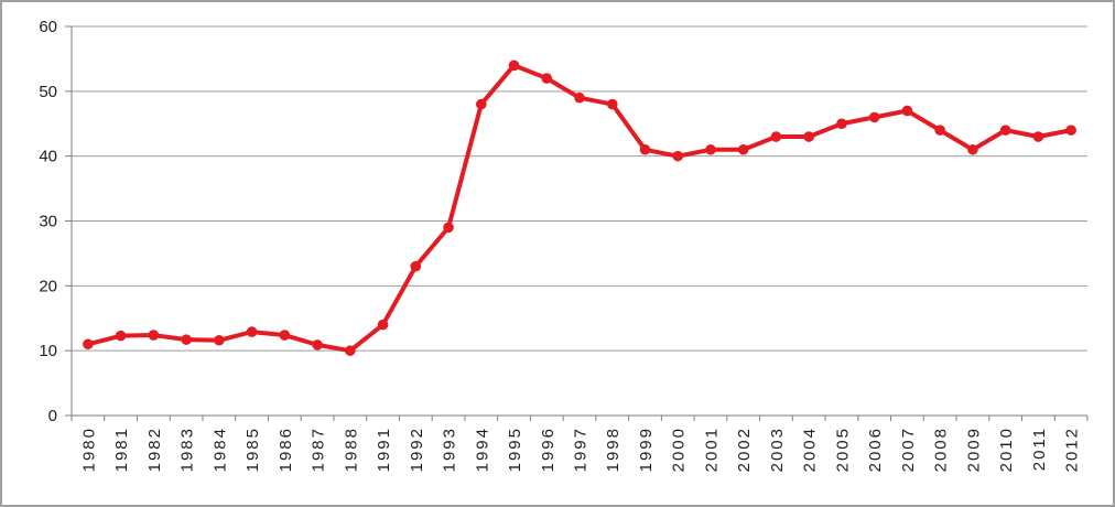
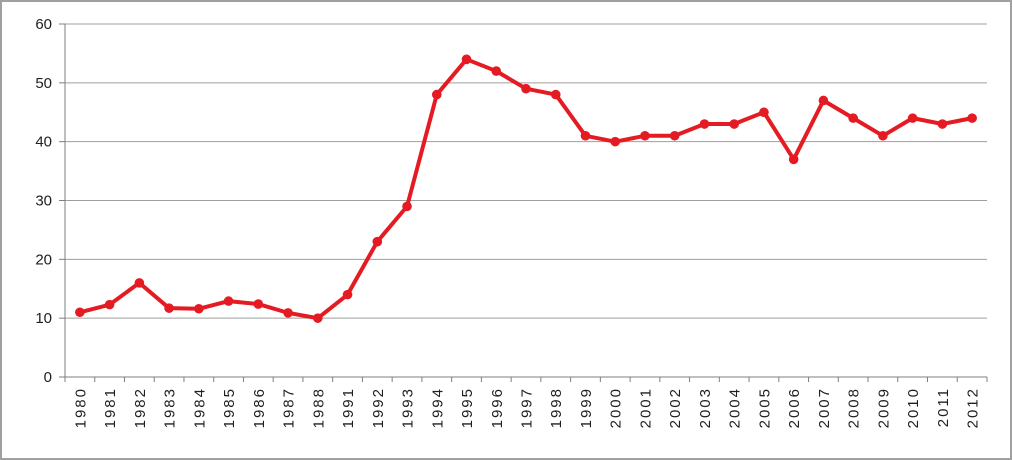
1982: 12 -> 16
2006: 46 -> 37
